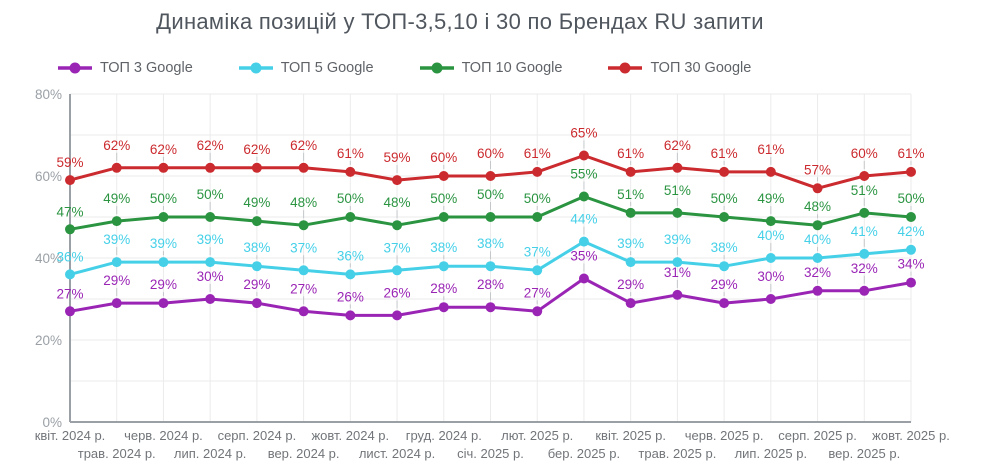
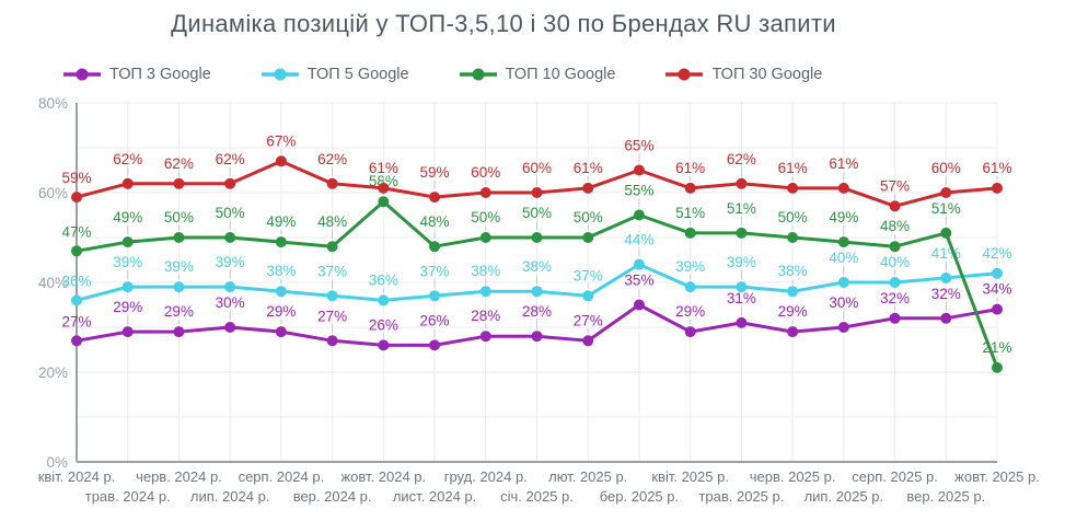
ТОП 30 Google/серп. 2024 р.: 62% -> 67%
ТОП 10 Google/жовт. 2024 р.: 50% -> 58%
ТОП 10 Google/жовт. 2025 р.: 50% -> 21%
